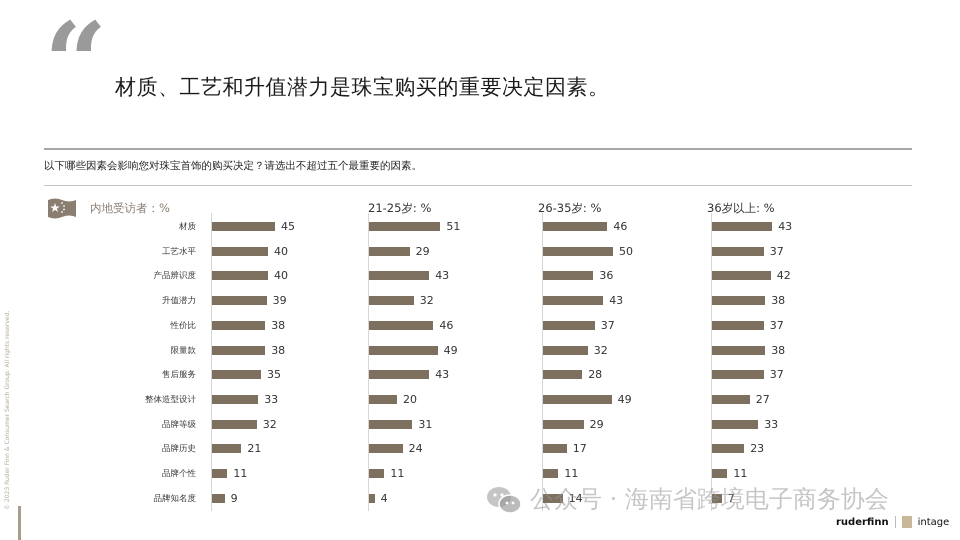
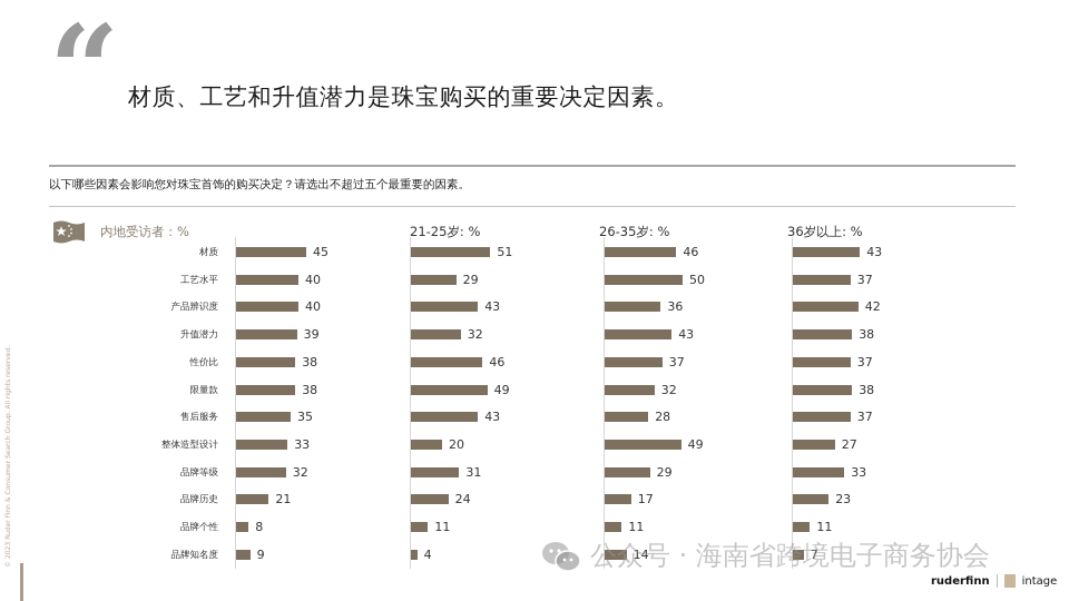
内地受访者：%/品牌个性: 11 -> 8
